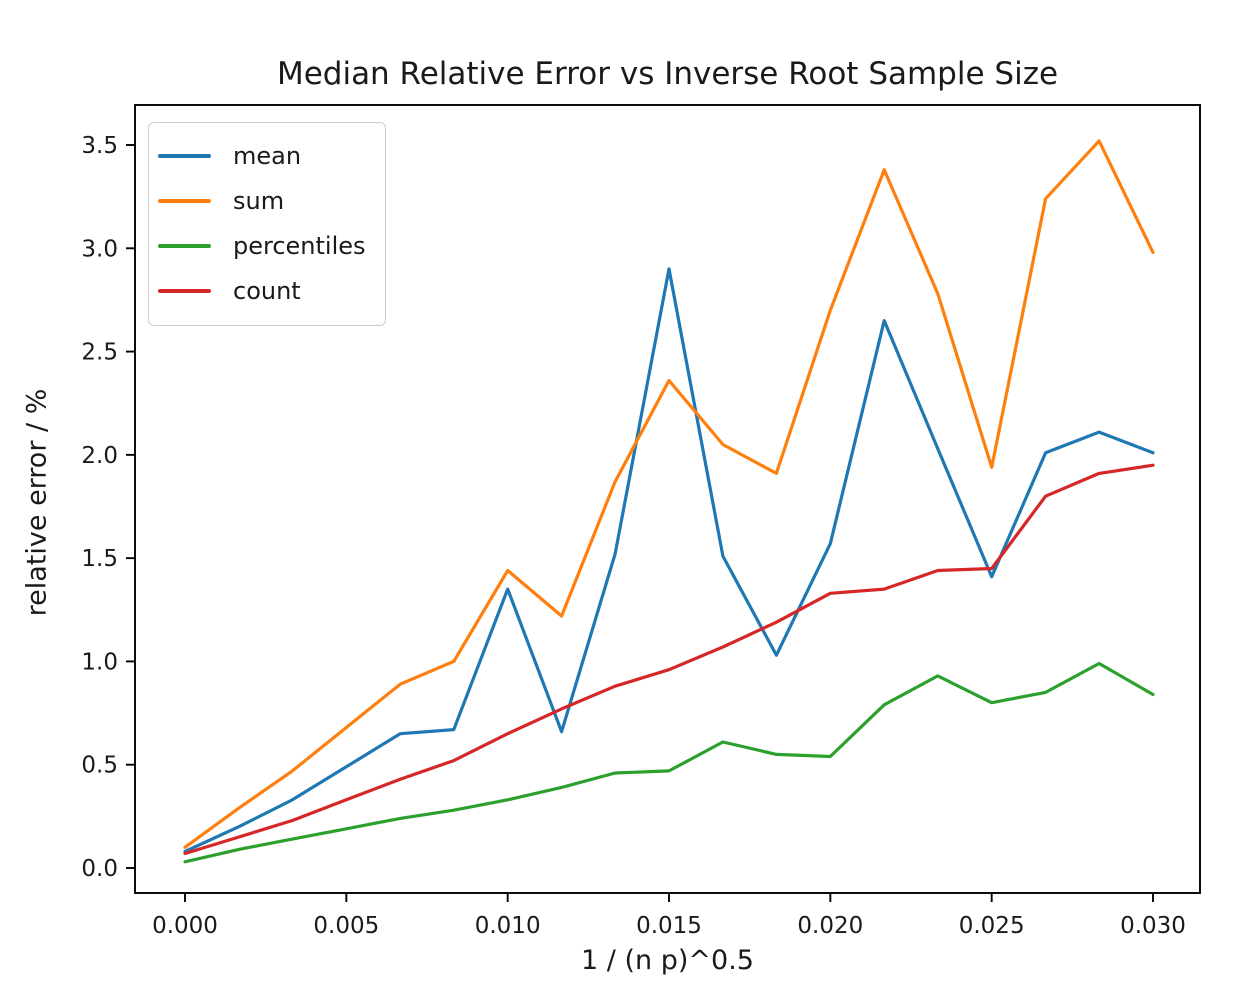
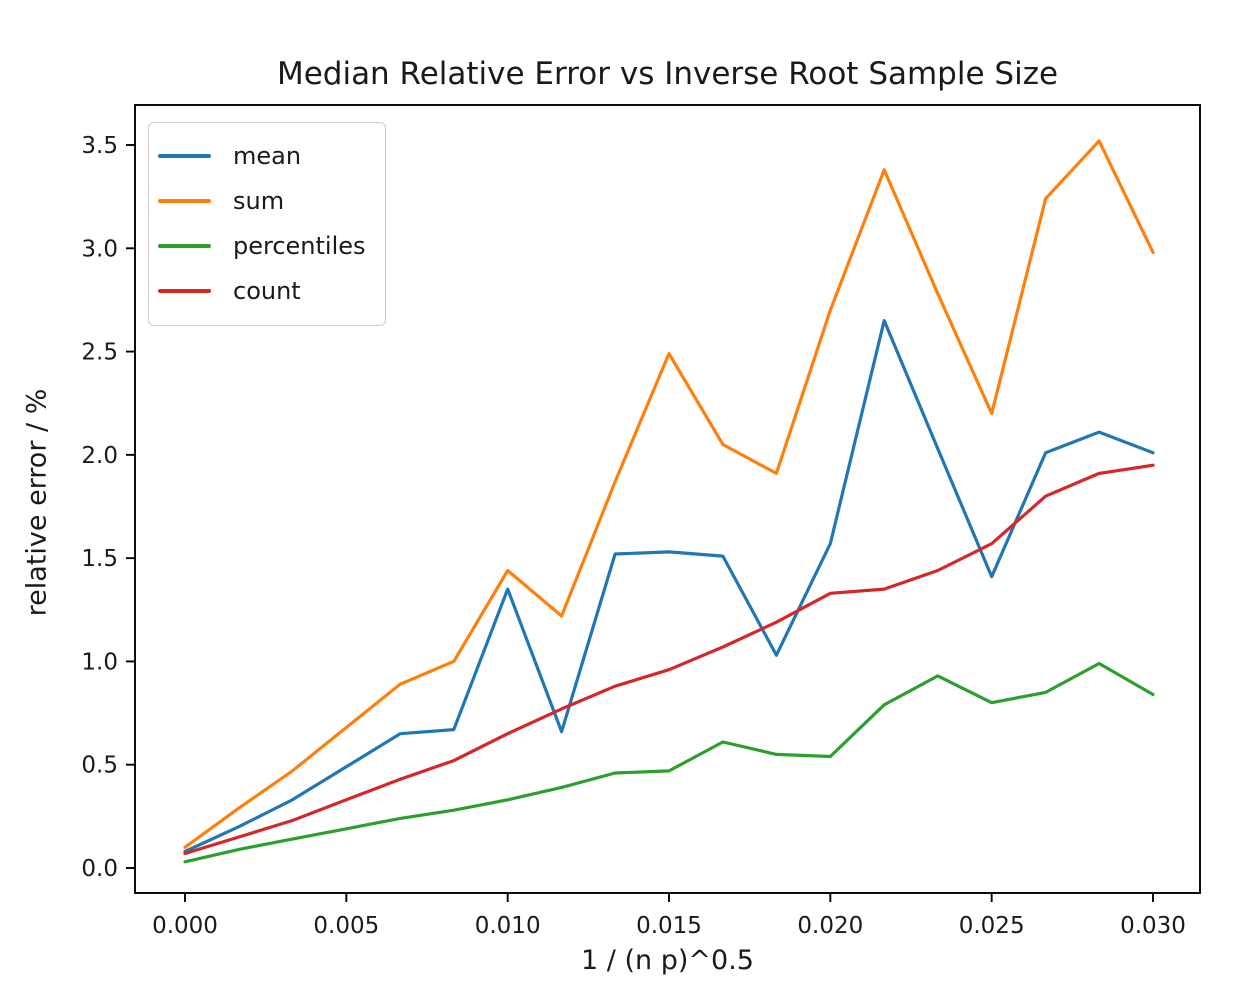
mean/0.015: 2.90 -> 1.53
sum/0.015: 2.36 -> 2.49
sum/0.025: 1.94 -> 2.20
count/0.025: 1.45 -> 1.57
